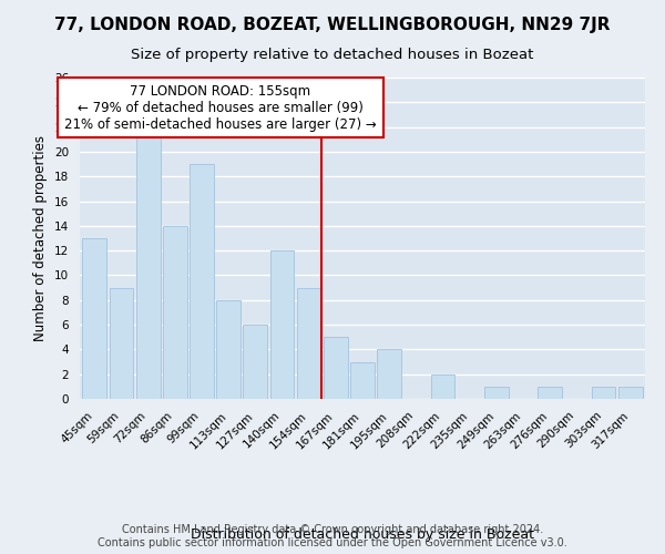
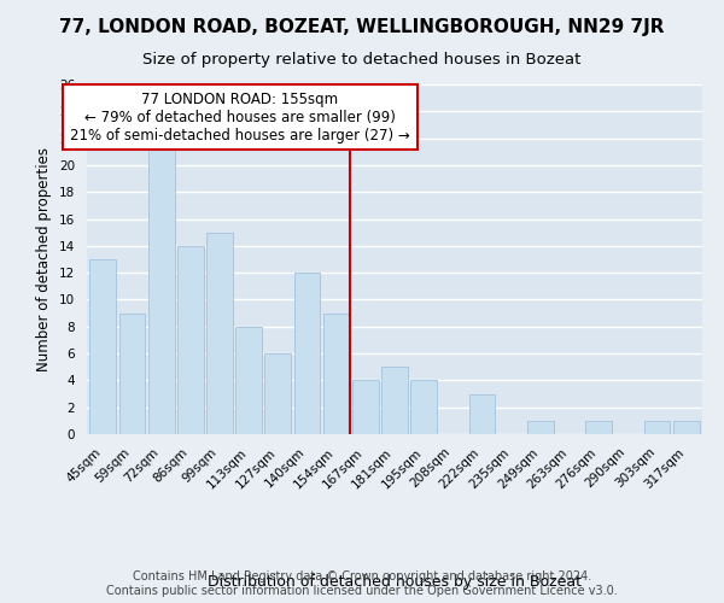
99sqm: 19 -> 15
167sqm: 5 -> 4
181sqm: 3 -> 5
222sqm: 2 -> 3
